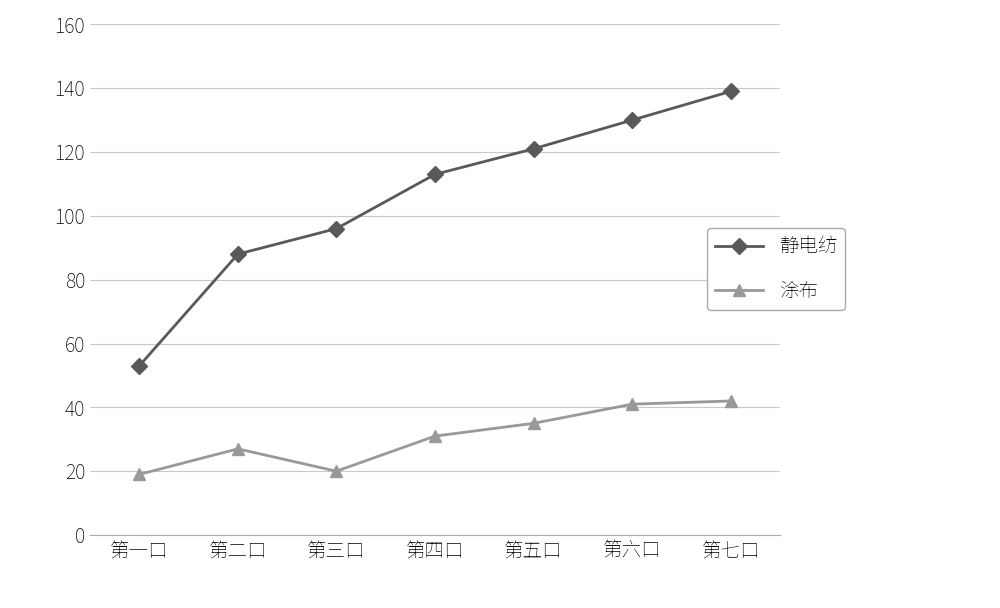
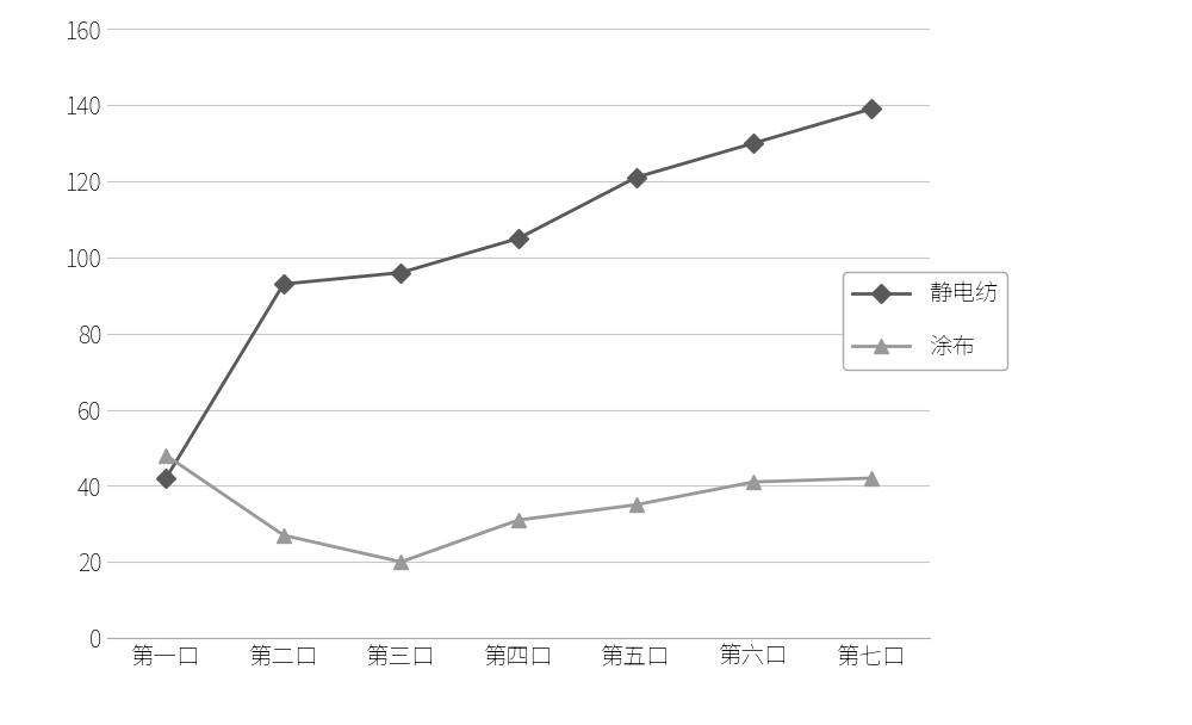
静电纺/第一口: 53 -> 42
涂布/第一口: 19 -> 48
静电纺/第二口: 88 -> 93
静电纺/第四口: 113 -> 105
